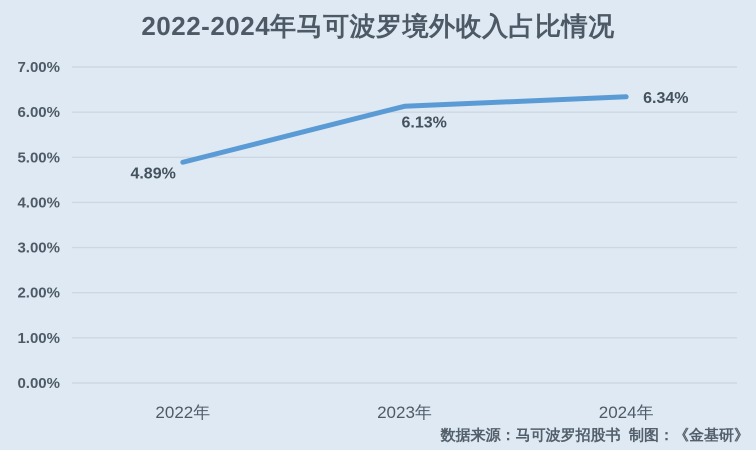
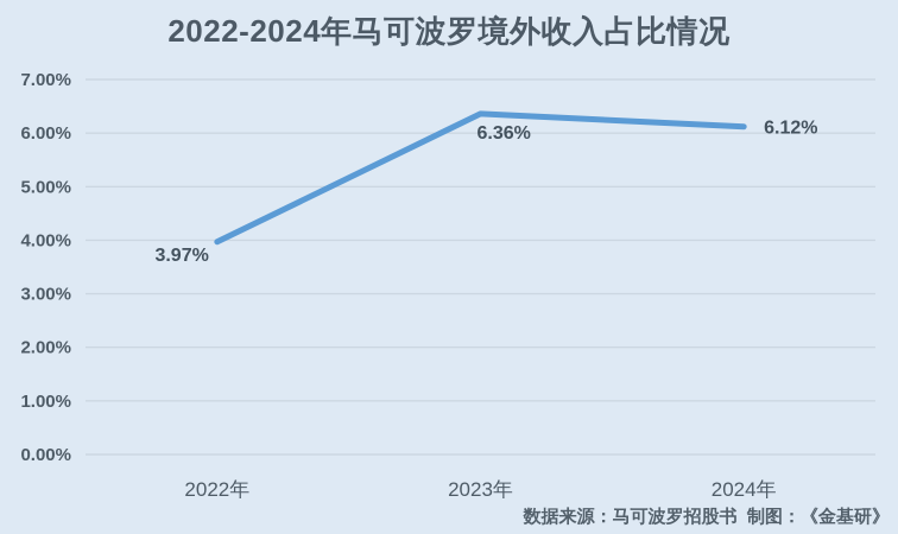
2022年: 4.89% -> 3.97%
2023年: 6.13% -> 6.36%
2024年: 6.34% -> 6.12%
